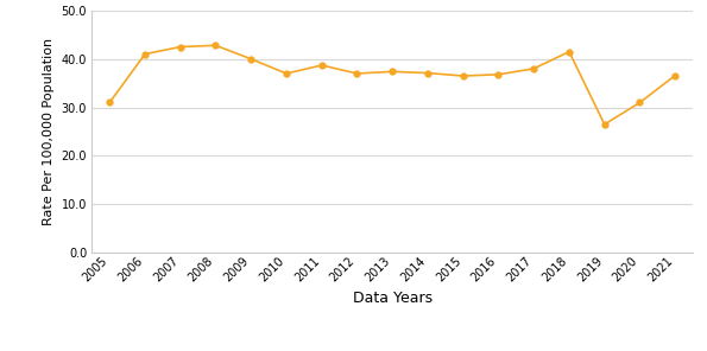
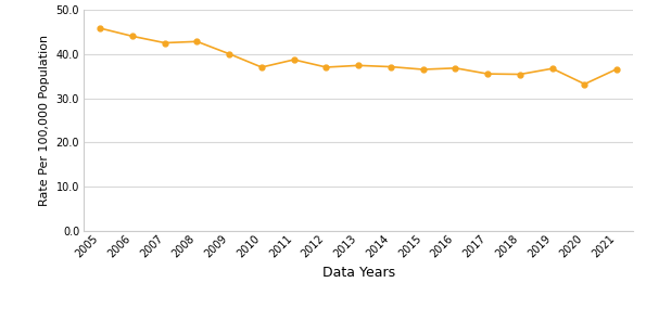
2005: 31.0 -> 45.8
2006: 41.0 -> 44.0
2017: 38.0 -> 35.5
2018: 41.5 -> 35.4
2019: 26.5 -> 36.7
2020: 31.0 -> 33.2
